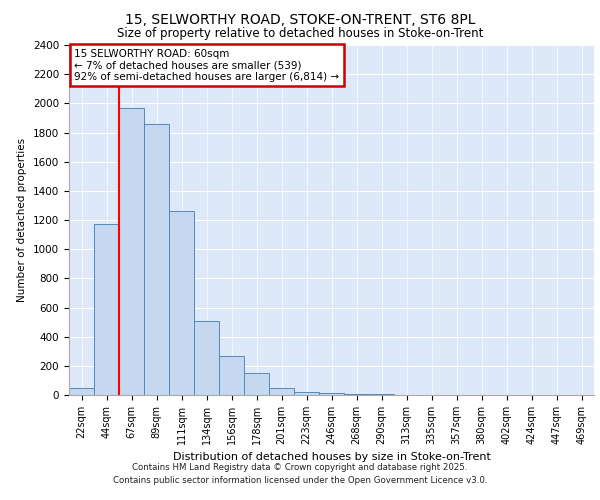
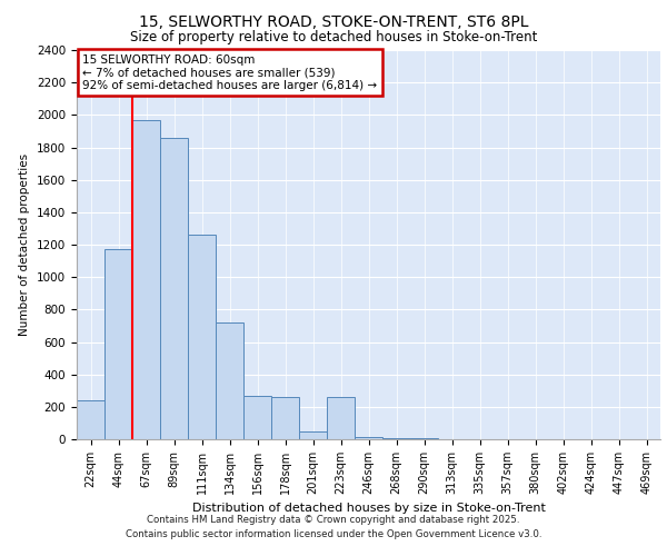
22sqm: 50 -> 240
134sqm: 510 -> 720
178sqm: 150 -> 260
223sqm: 20 -> 260
